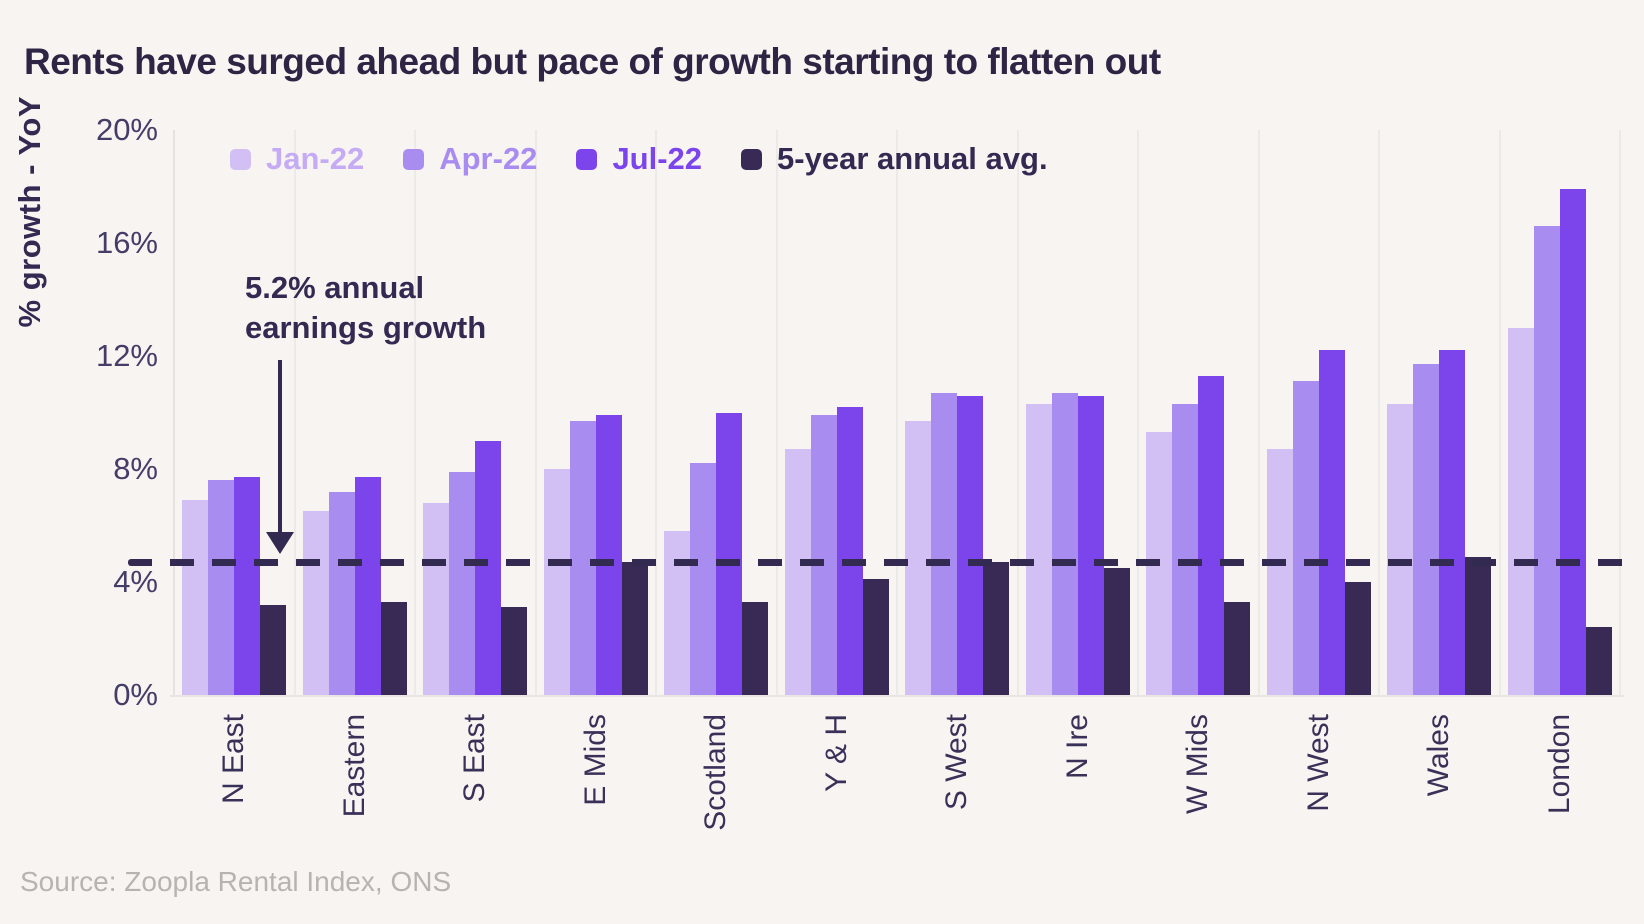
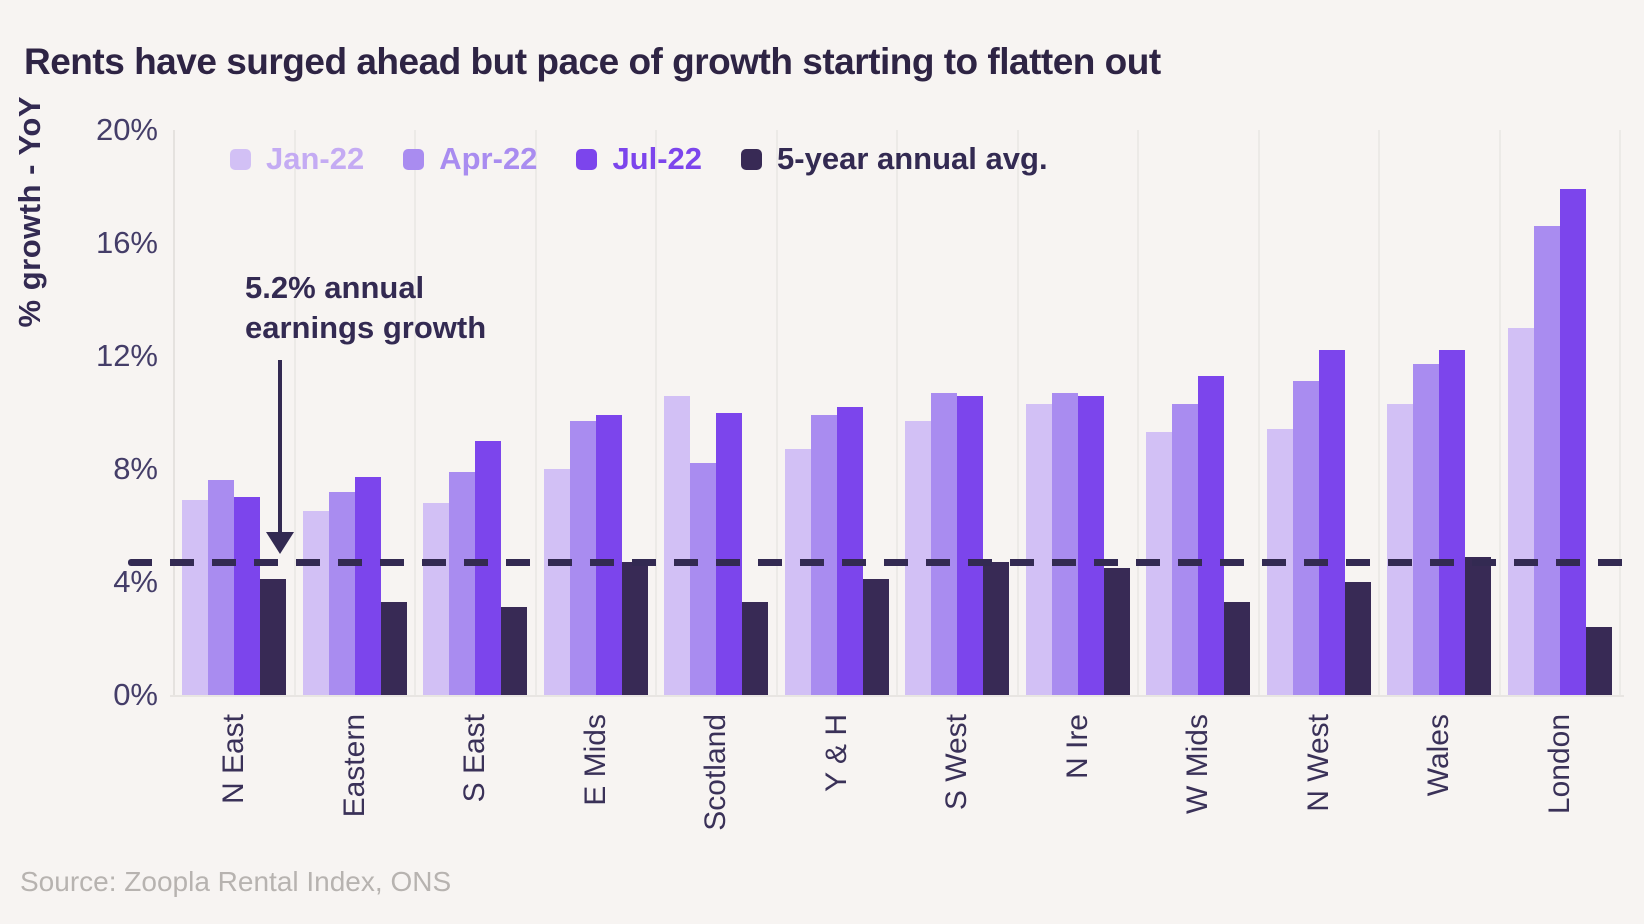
Jul-22/N East: 7.7% -> 7.0%
5-year annual avg./N East: 3.2% -> 4.1%
Jan-22/Scotland: 5.8% -> 10.6%
Jan-22/N West: 8.7% -> 9.4%
